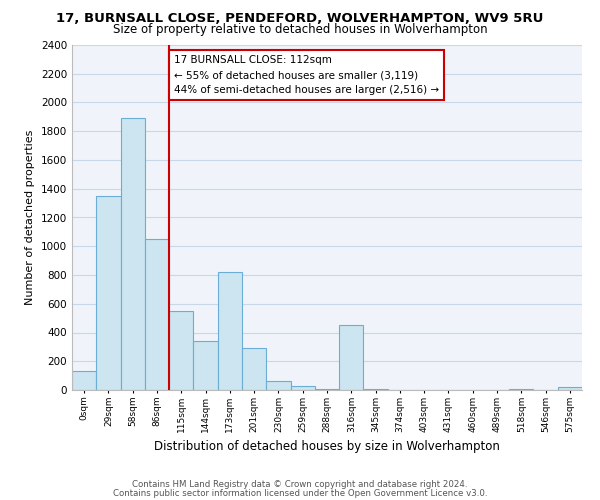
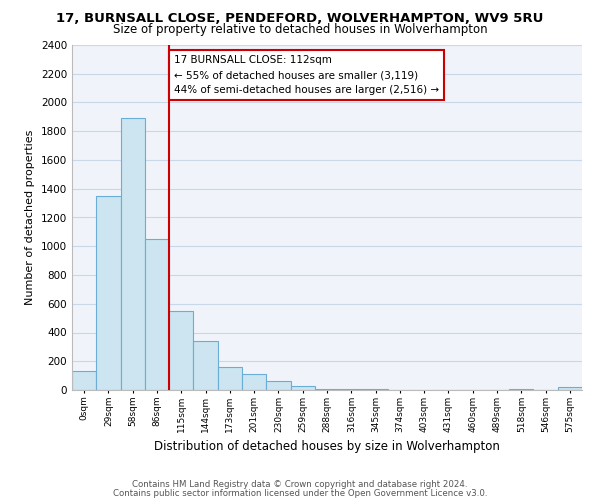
173sqm: 820 -> 160
201sqm: 290 -> 110
316sqm: 450 -> 0
